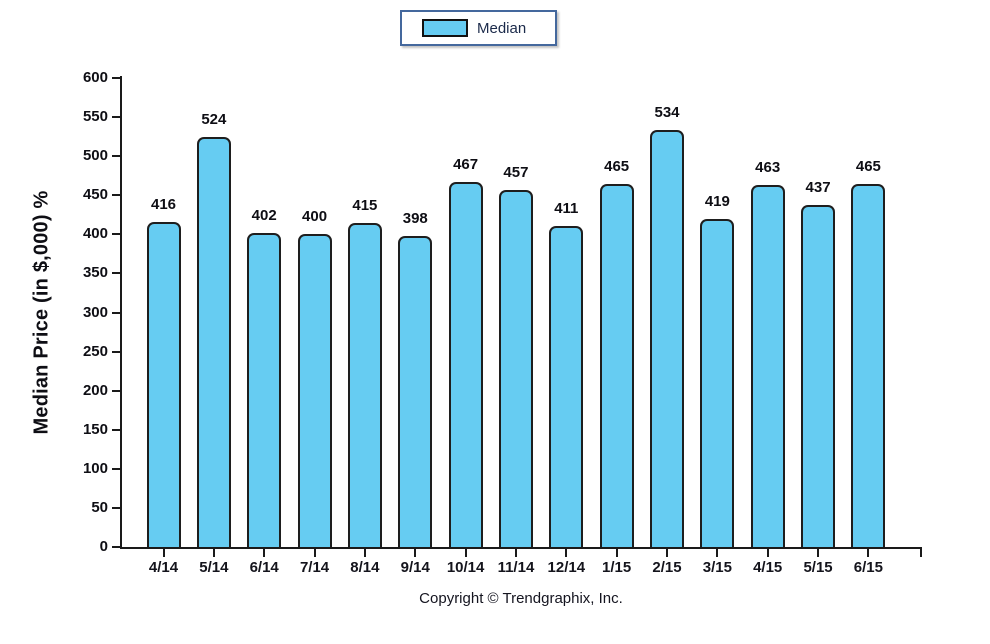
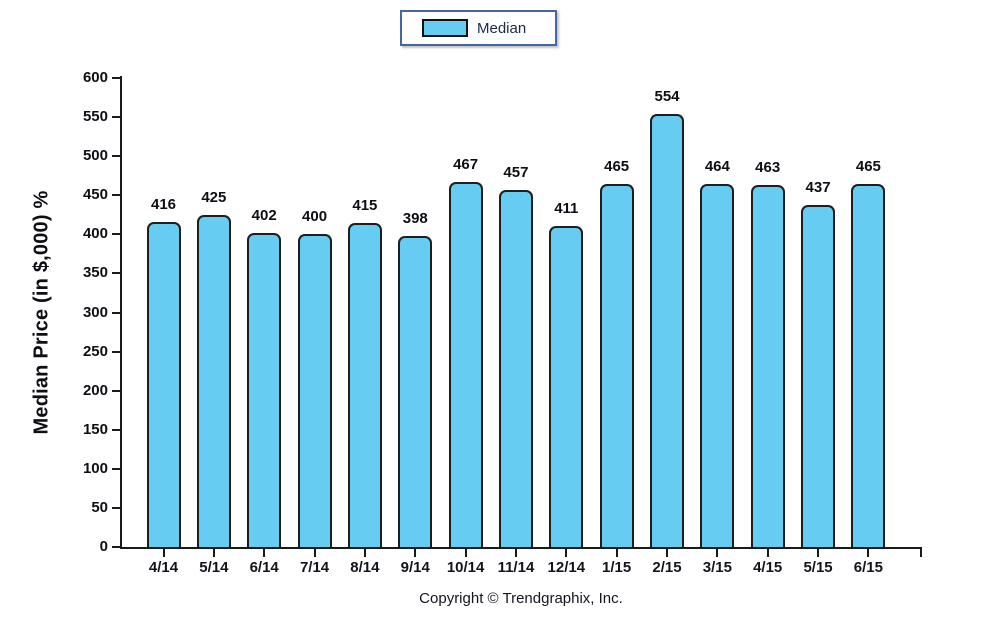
5/14: 524 -> 425
2/15: 534 -> 554
3/15: 419 -> 464
